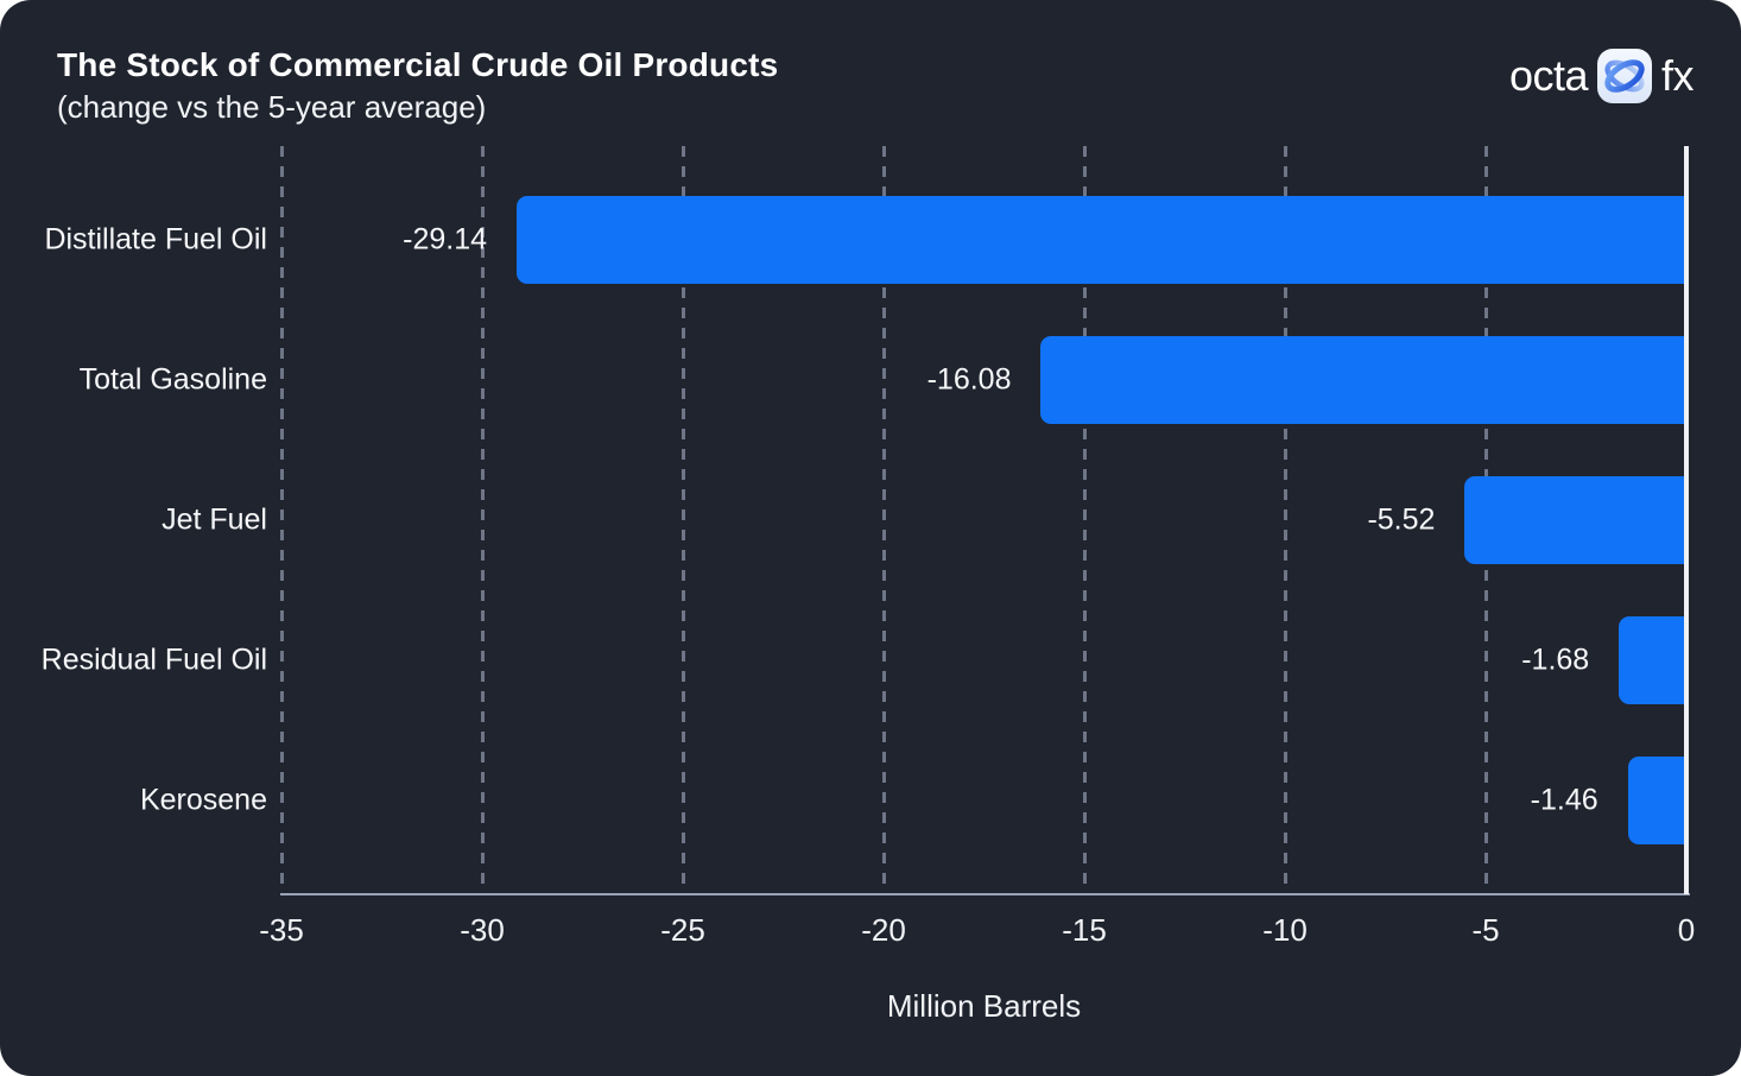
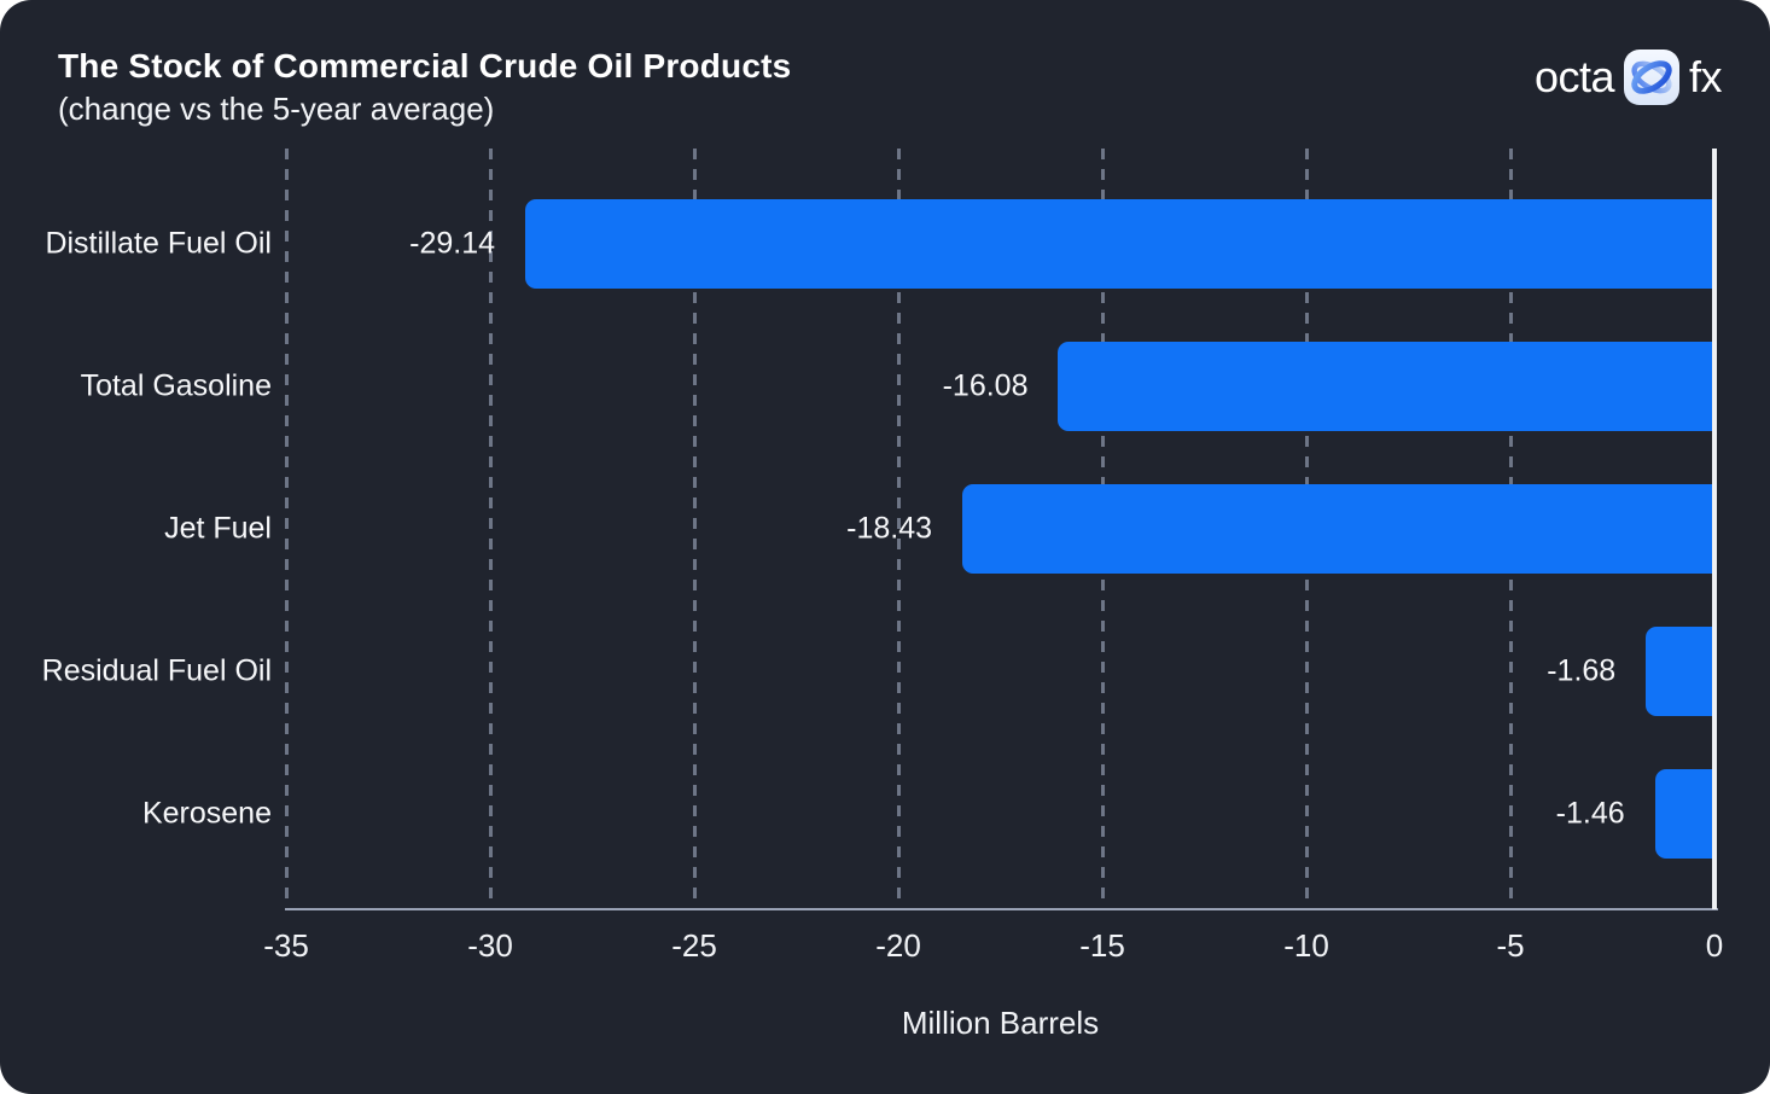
Jet Fuel: -5.52 -> -18.43
